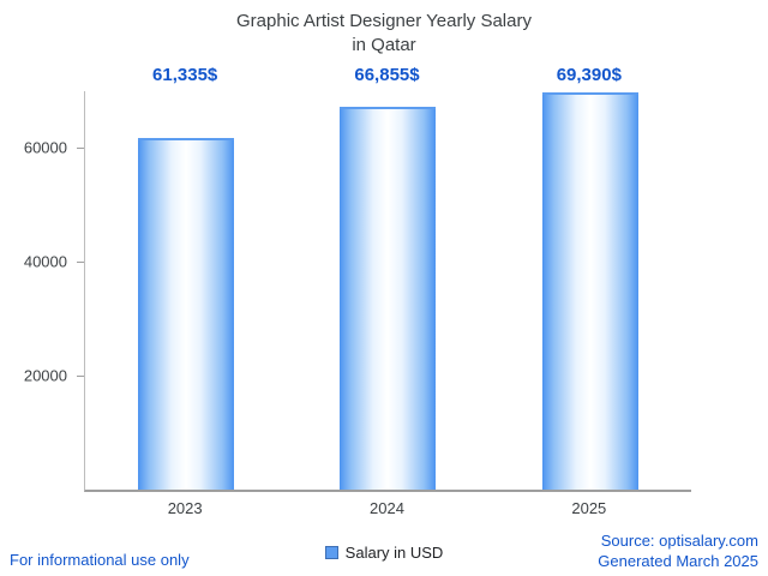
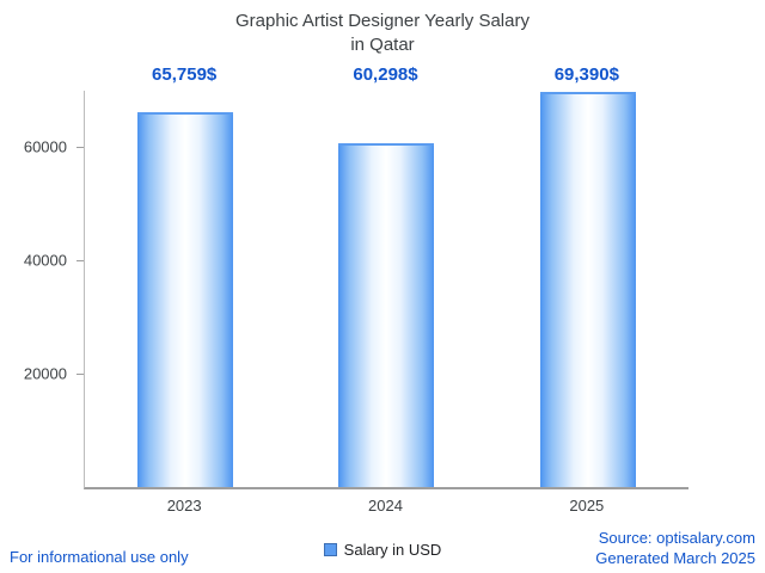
2023: 61,335 -> 65,759
2024: 66,855 -> 60,298
